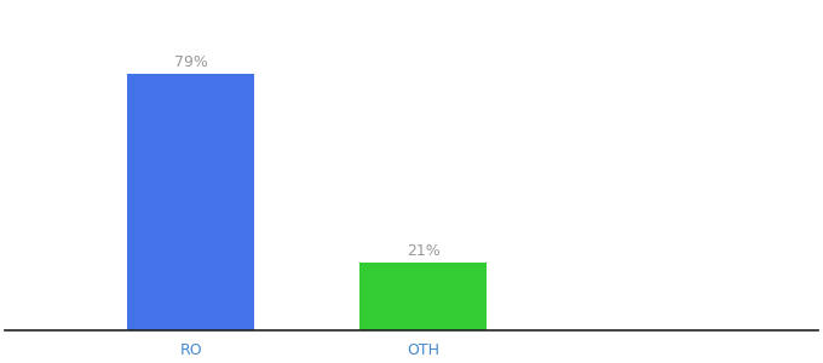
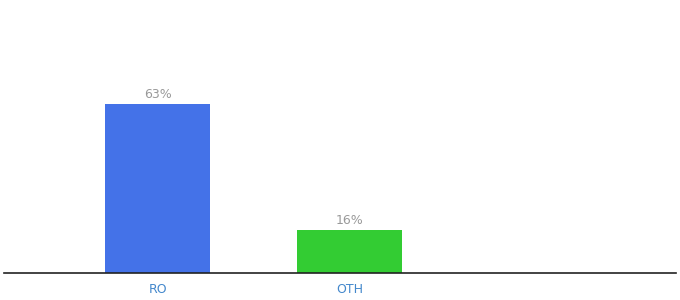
RO: 79% -> 63%
OTH: 21% -> 16%
